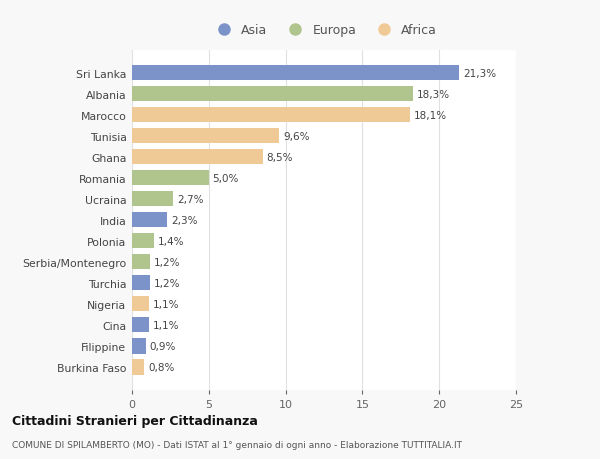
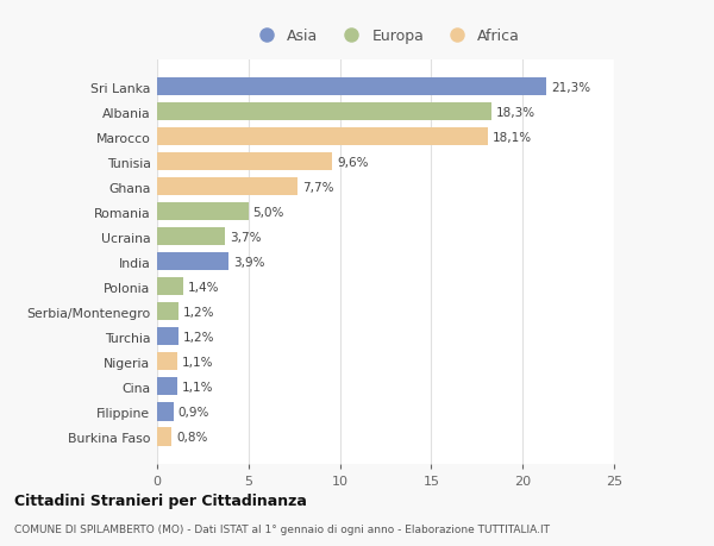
Ghana: 8,5% -> 7,7%
Ucraina: 2,7% -> 3,7%
India: 2,3% -> 3,9%
